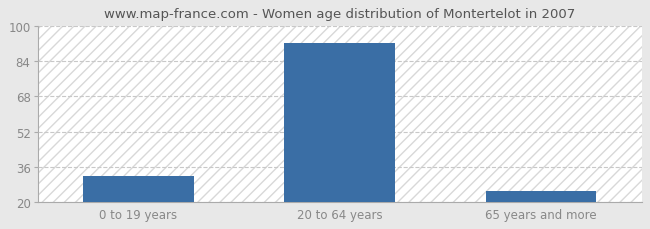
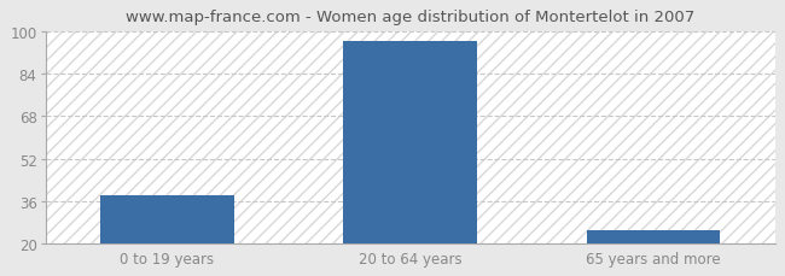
0 to 19 years: 32 -> 38
20 to 64 years: 92 -> 96
